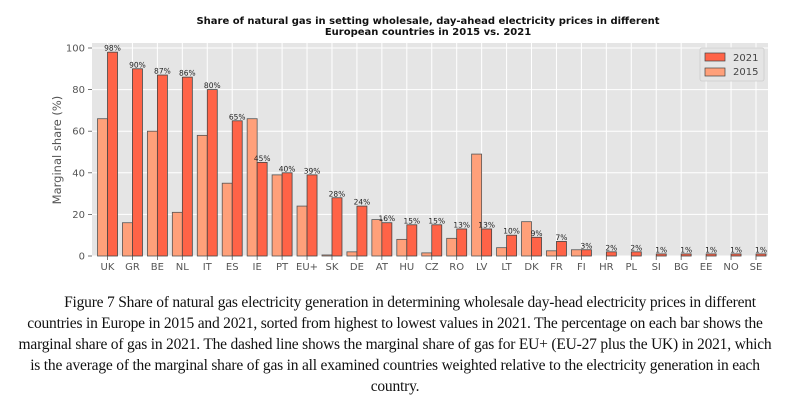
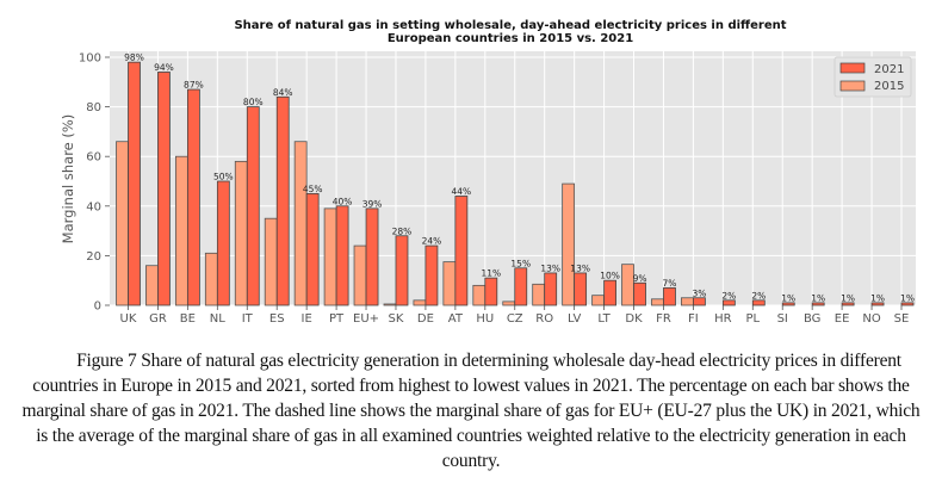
2021/GR: 90% -> 94%
2021/NL: 86% -> 50%
2021/ES: 65% -> 84%
2021/AT: 16% -> 44%
2021/HU: 15% -> 11%
